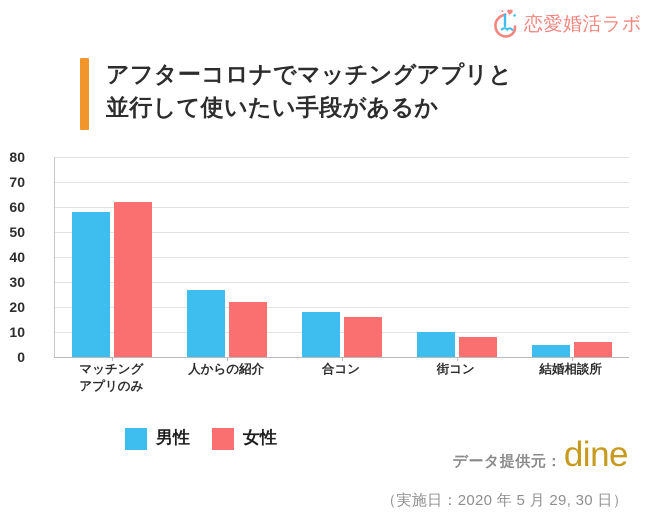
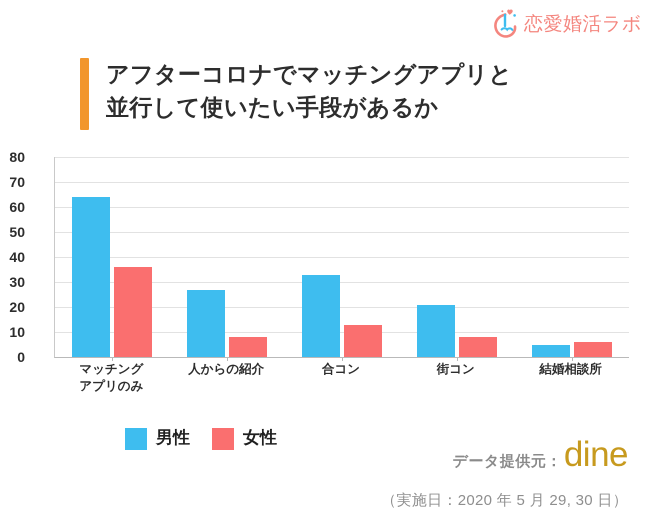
男性/マッチング アプリのみ: 58 -> 64
女性/マッチング アプリのみ: 62 -> 36
女性/人からの紹介: 22 -> 8
男性/合コン: 18 -> 33
女性/合コン: 16 -> 13
男性/街コン: 10 -> 21
